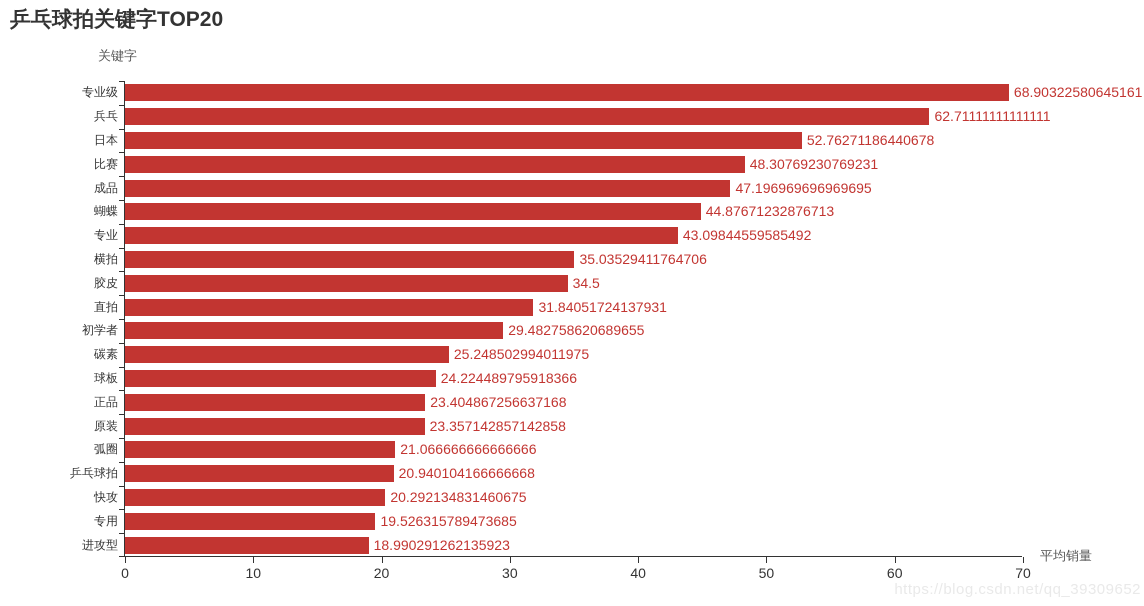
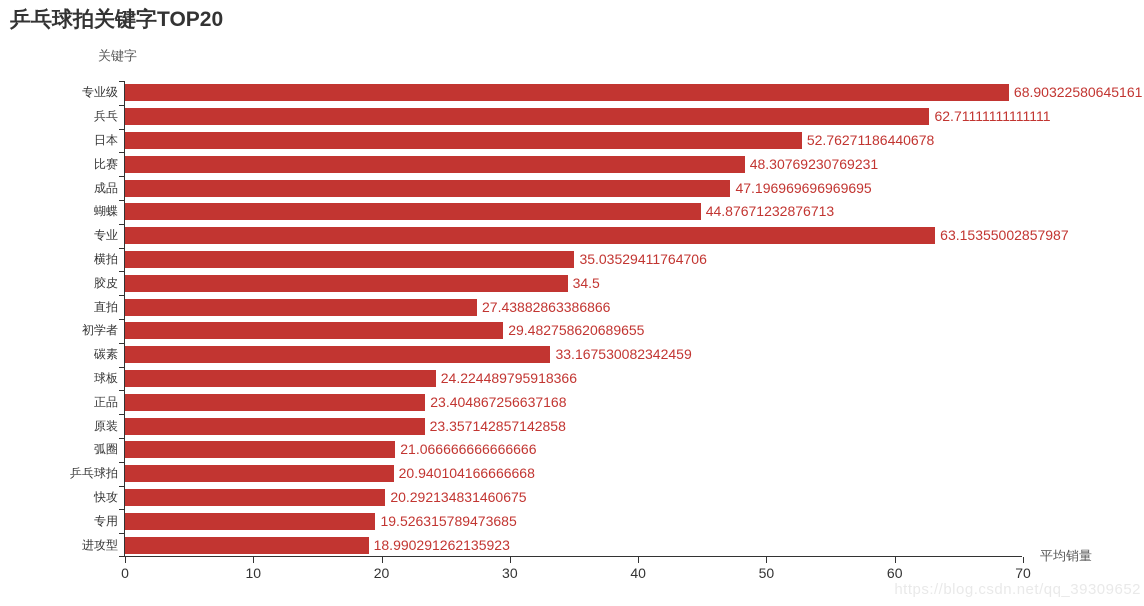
专业: 43.09844559585492 -> 63.15355002857987
直拍: 31.84051724137931 -> 27.43882863386866
碳素: 25.248502994011975 -> 33.167530082342459
